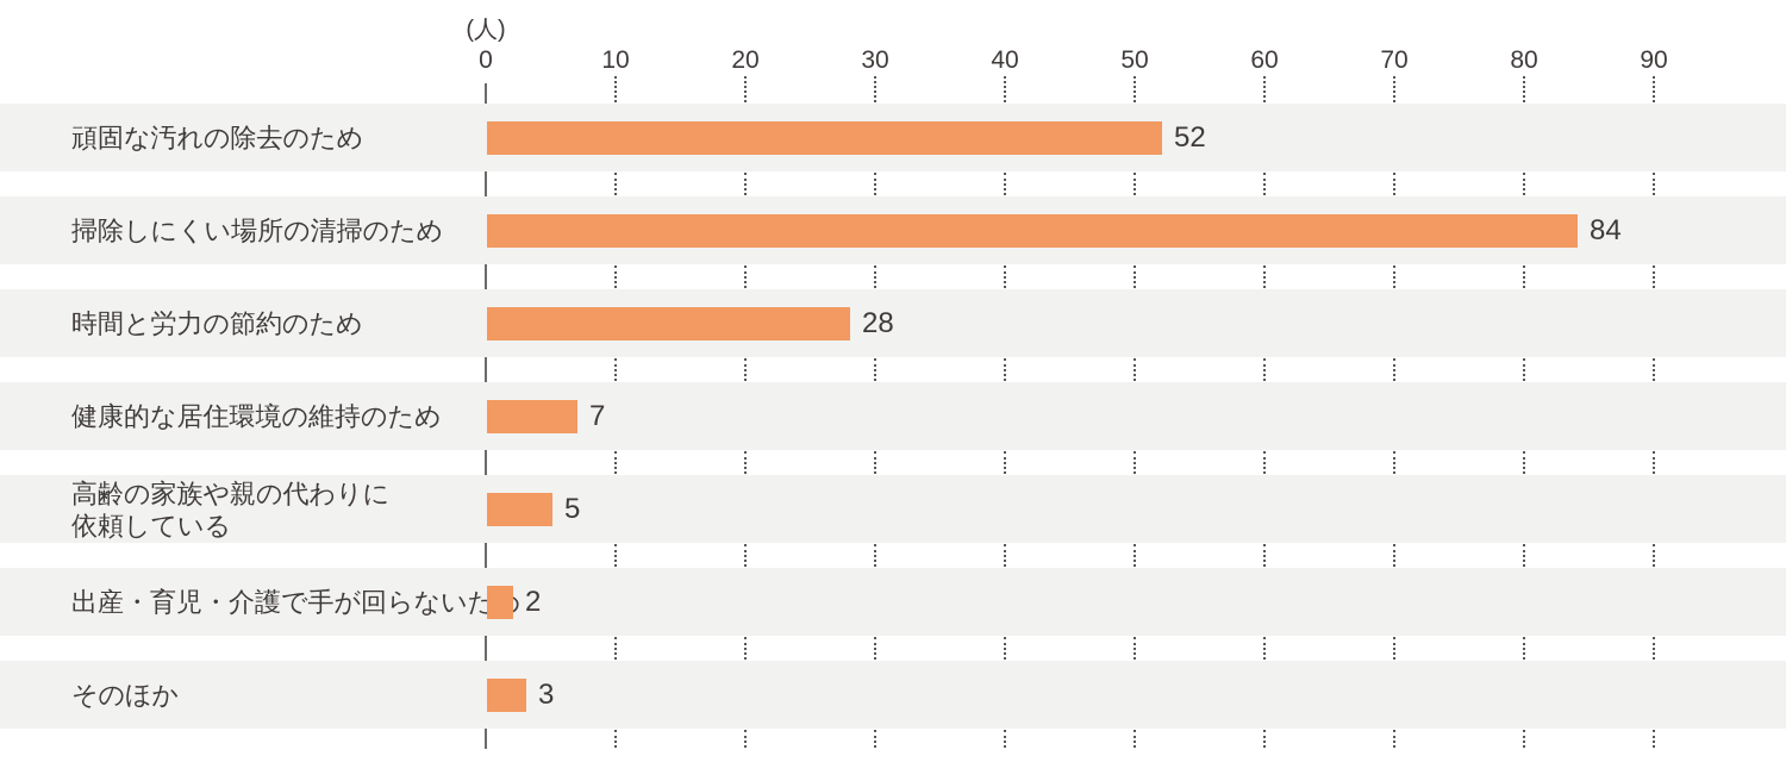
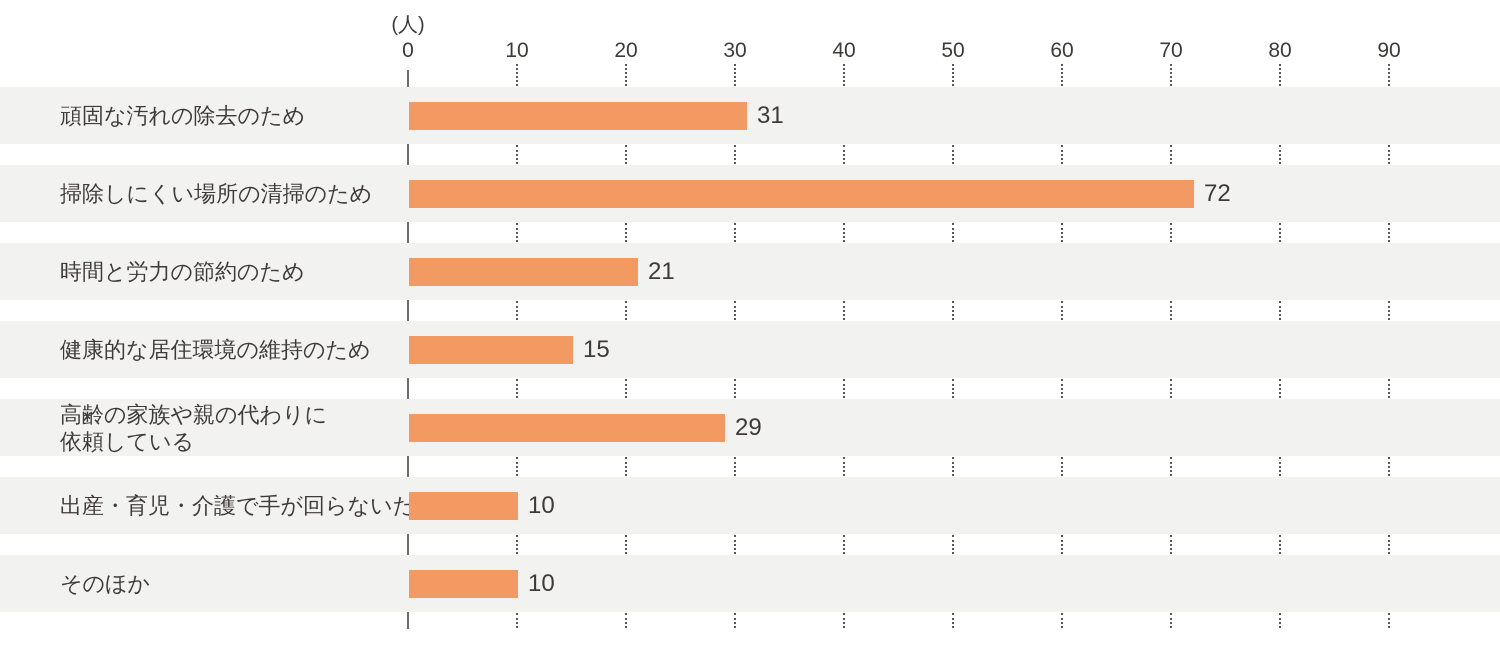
頑固な汚れの除去のため: 52 -> 31
掃除しにくい場所の清掃のため: 84 -> 72
時間と労力の節約のため: 28 -> 21
健康的な居住環境の維持のため: 7 -> 15
高齢の家族や親の代わりに 依頼している: 5 -> 29
出産・育児・介護で手が回らないため: 2 -> 10
そのほか: 3 -> 10
